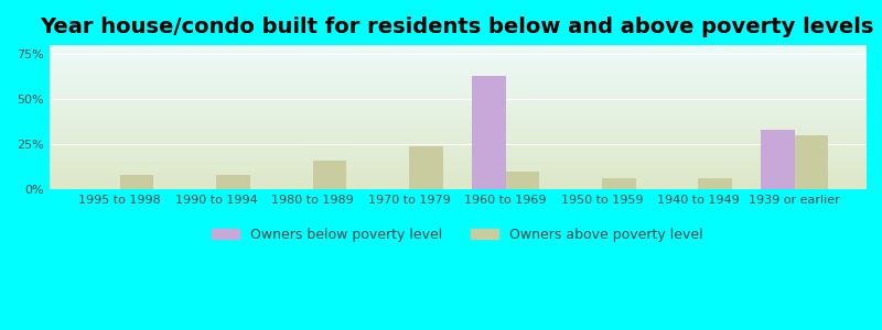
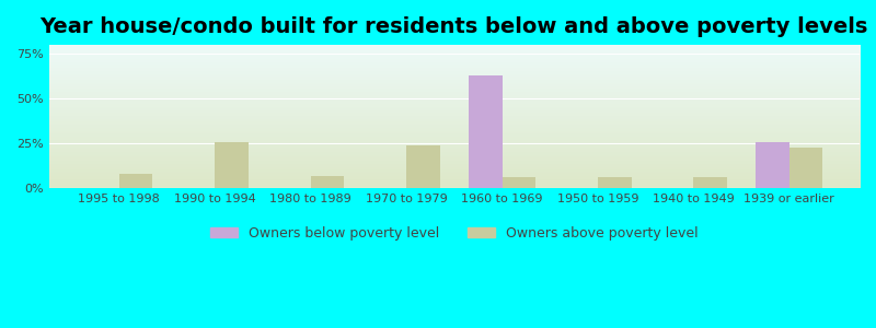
Owners above poverty level/1990 to 1994: 8% -> 26%
Owners above poverty level/1980 to 1989: 16% -> 7%
Owners above poverty level/1960 to 1969: 10% -> 6%
Owners below poverty level/1939 or earlier: 33% -> 26%
Owners above poverty level/1939 or earlier: 30% -> 23%
